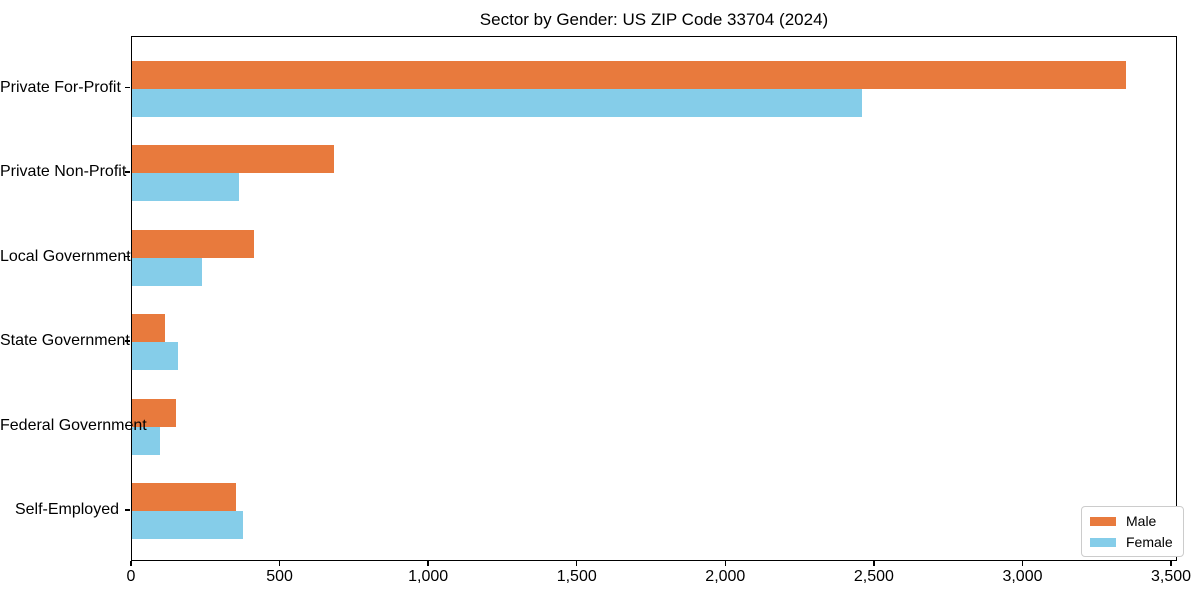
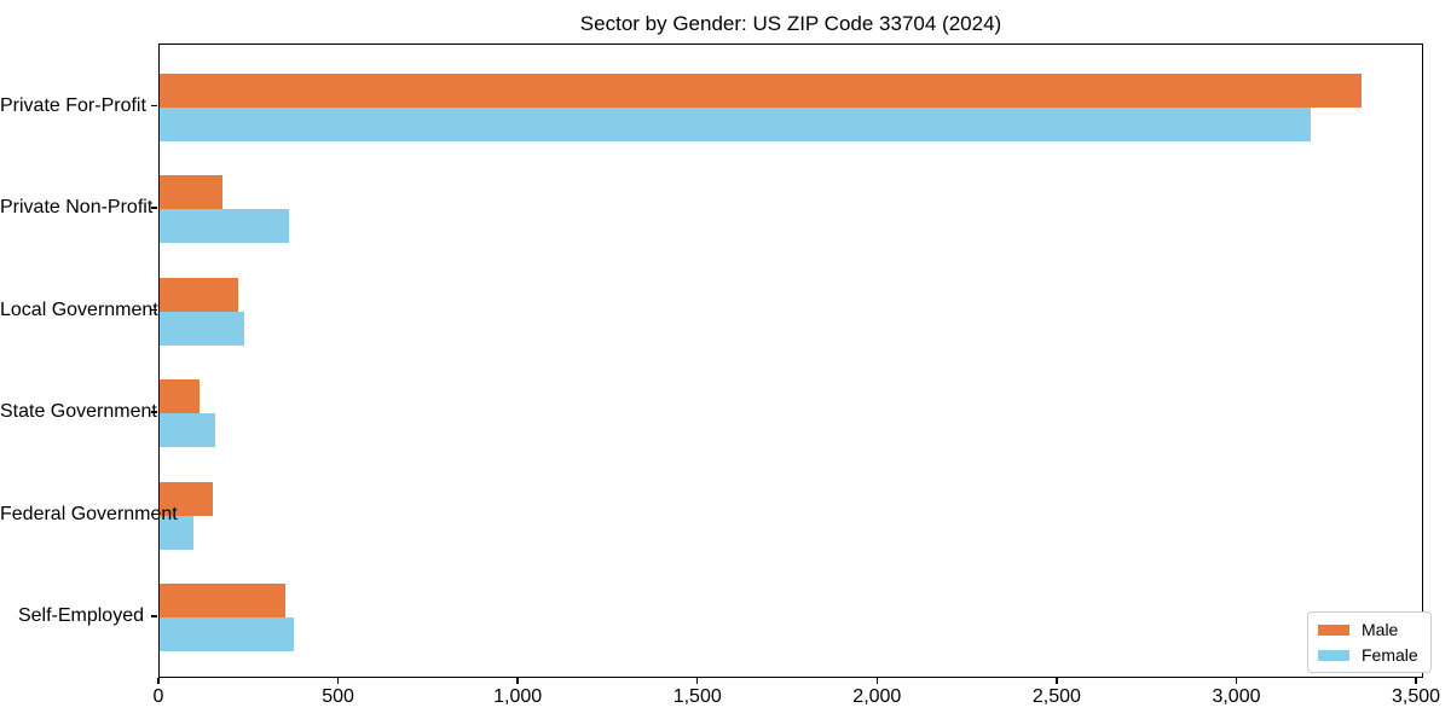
Female/Private For-Profit: 2460 -> 3210
Male/Private Non-Profit: 680 -> 180
Male/Local Government: 410 -> 220
